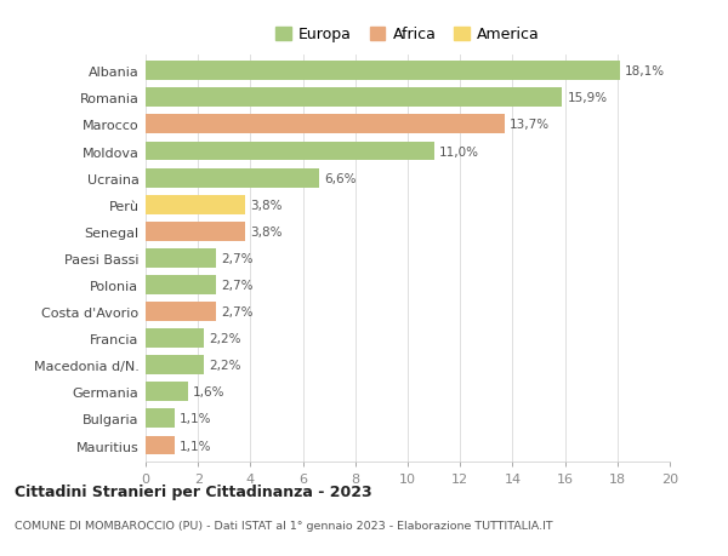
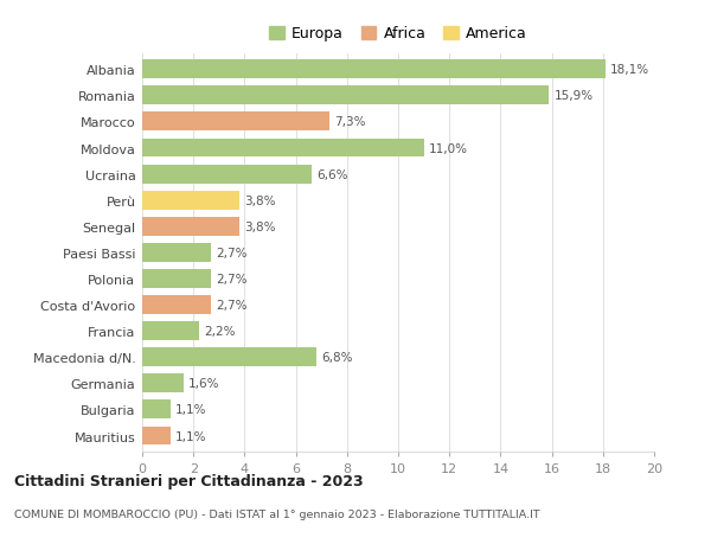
Marocco: 13,7% -> 7,3%
Macedonia d/N.: 2,2% -> 6,8%
